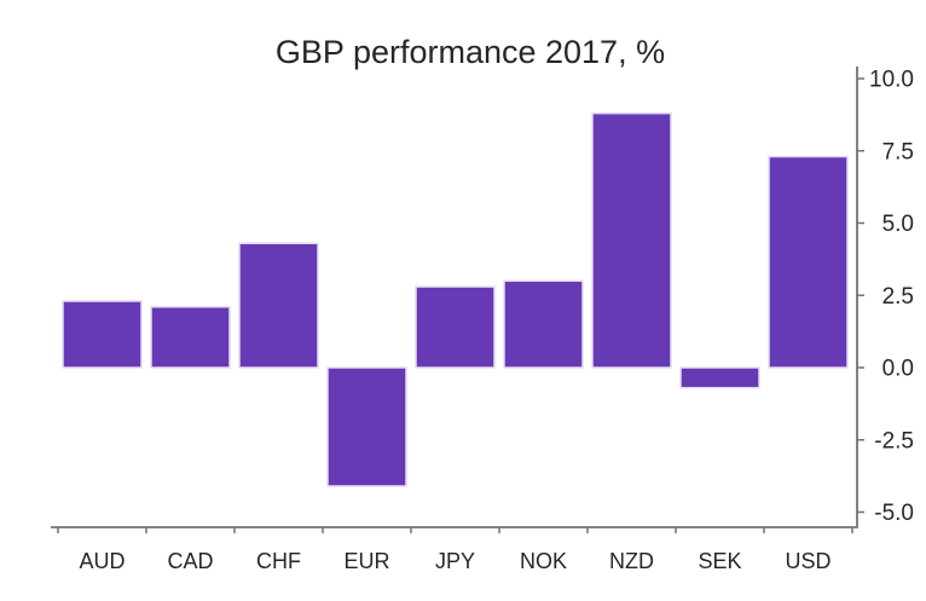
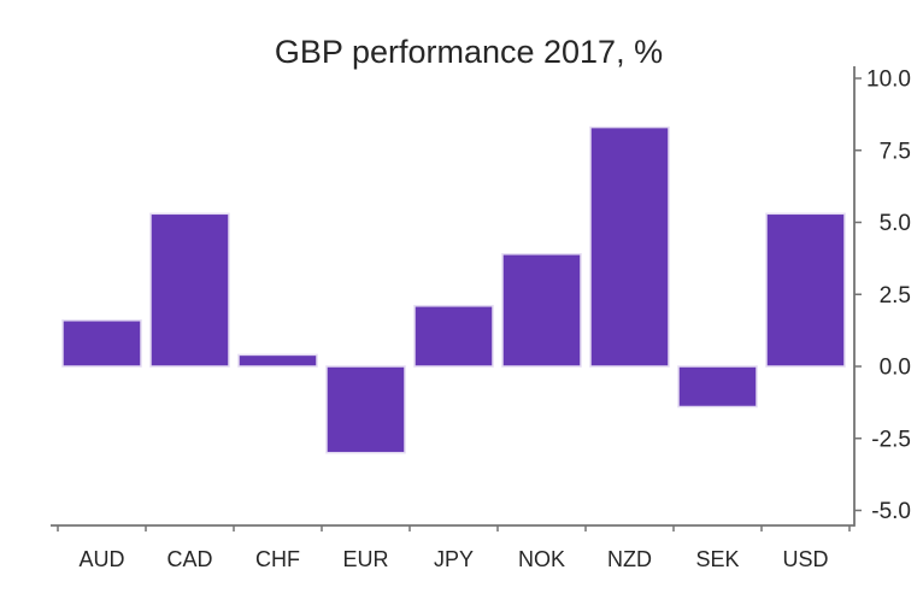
AUD: 2.3 -> 1.6
CAD: 2.1 -> 5.3
CHF: 4.3 -> 0.4
EUR: -4.1 -> -3.0
JPY: 2.8 -> 2.1
NOK: 3.0 -> 3.9
NZD: 8.8 -> 8.3
SEK: -0.7 -> -1.4
USD: 7.3 -> 5.3
